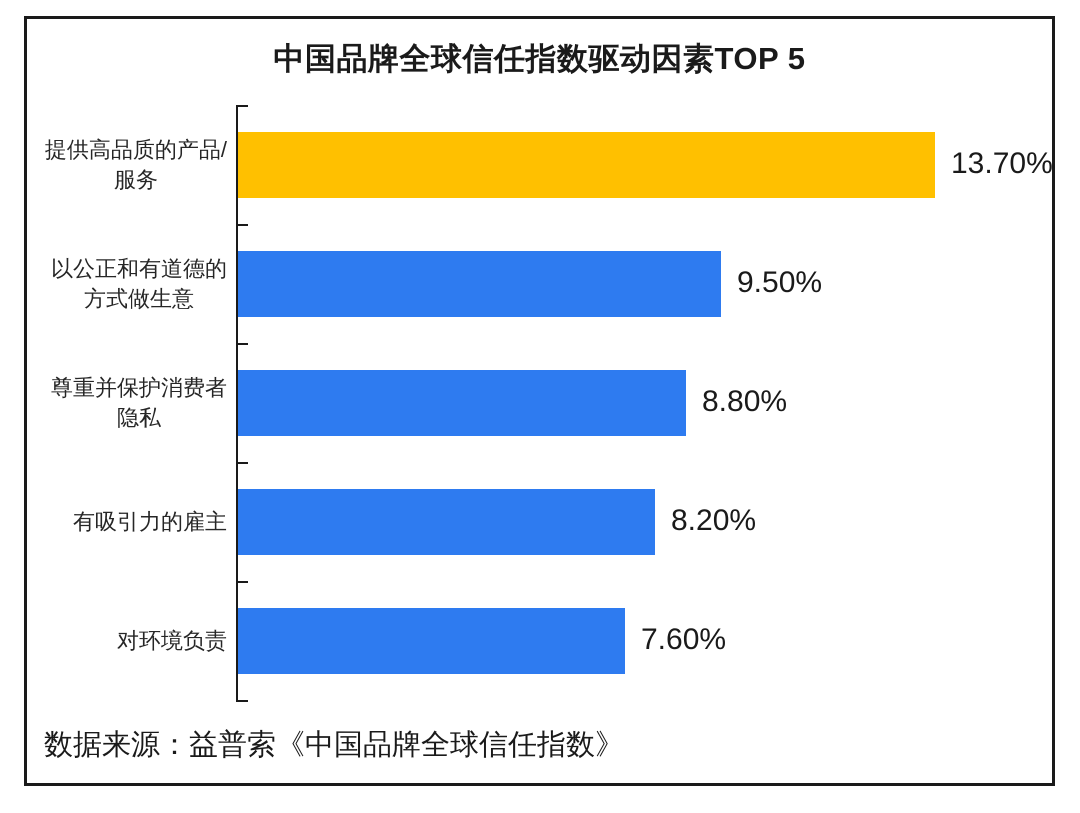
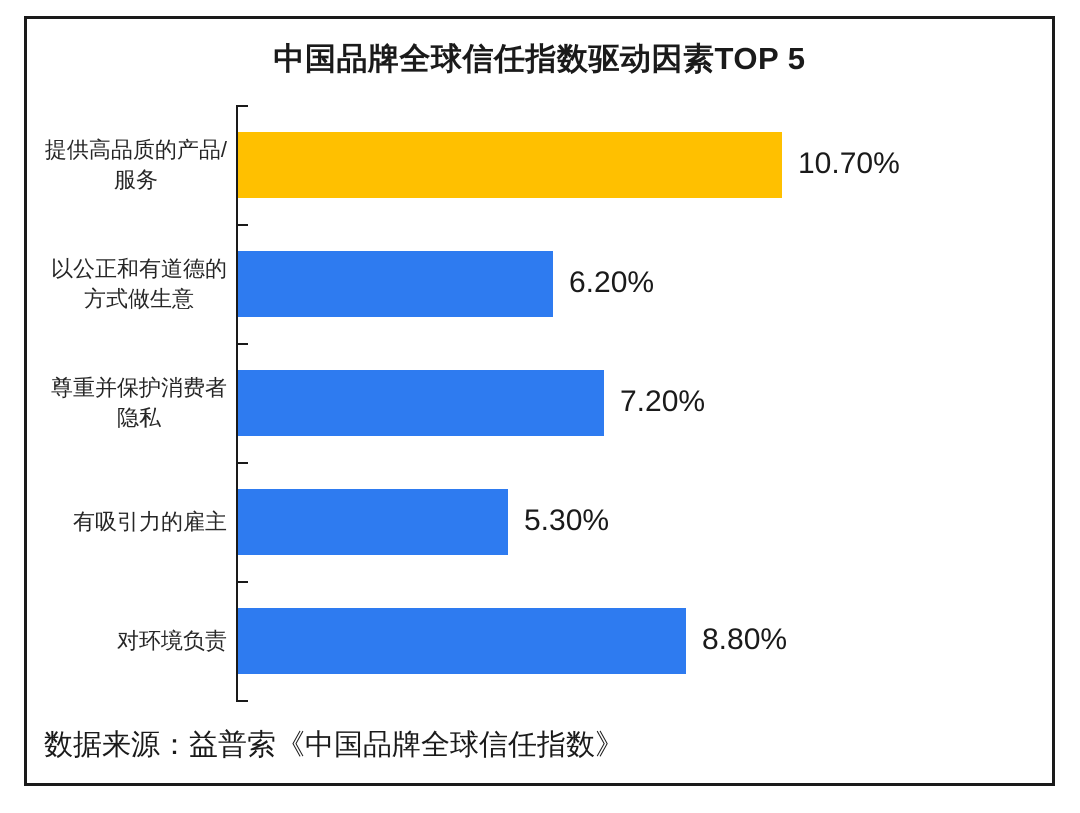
提供高品质的产品/ 服务: 13.70% -> 10.70%
以公正和有道德的 方式做生意: 9.50% -> 6.20%
尊重并保护消费者 隐私: 8.80% -> 7.20%
有吸引力的雇主: 8.20% -> 5.30%
对环境负责: 7.60% -> 8.80%
